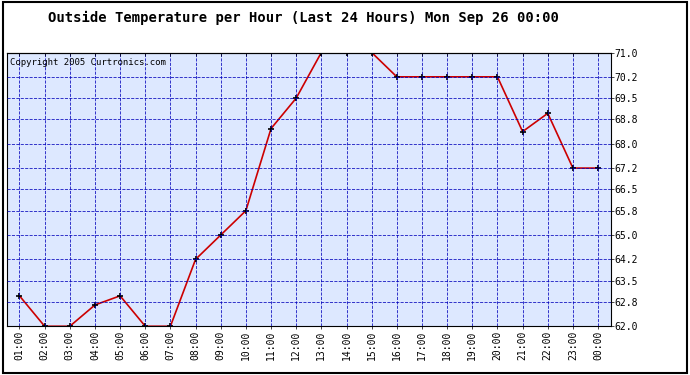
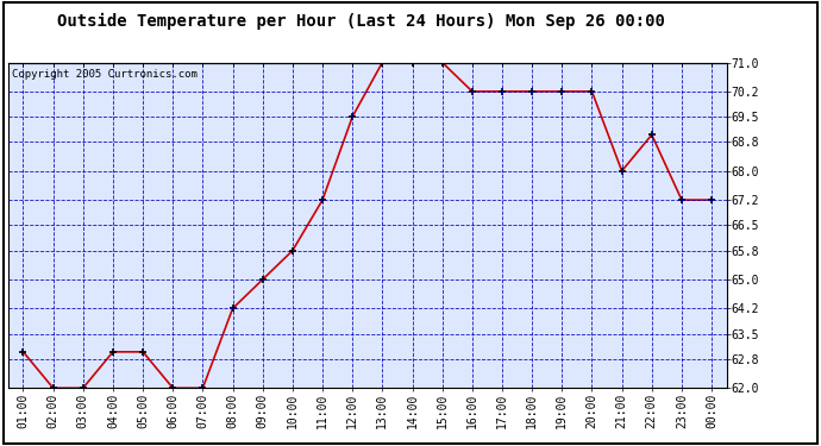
04:00: 62.7 -> 63.0
11:00: 68.5 -> 67.2
21:00: 68.4 -> 68.0
